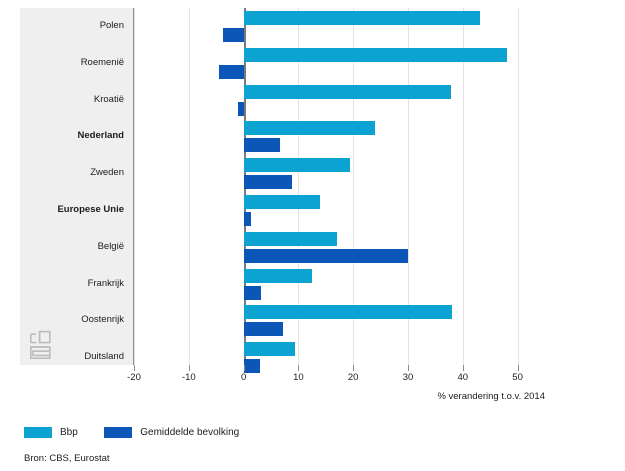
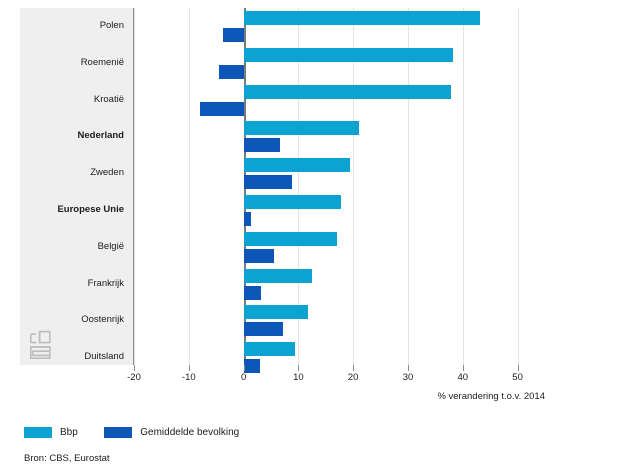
Bbp/Roemenië: 48 -> 38
Gemiddelde bevolking/Kroatië: -1 -> -8
Bbp/Nederland: 24 -> 21
Bbp/Europese Unie: 14 -> 18
Gemiddelde bevolking/België: 30 -> 6
Bbp/Oostenrijk: 38 -> 12
